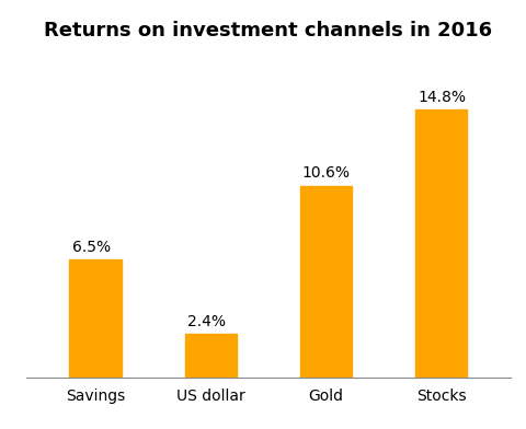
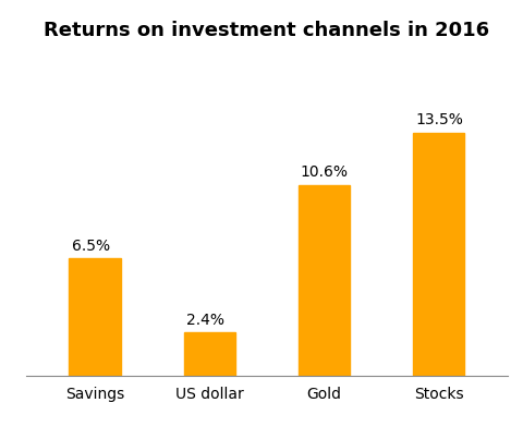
Stocks: 14.8% -> 13.5%
